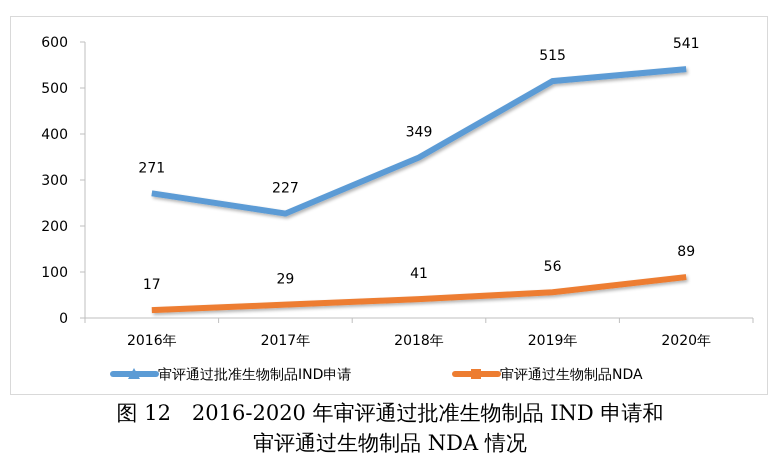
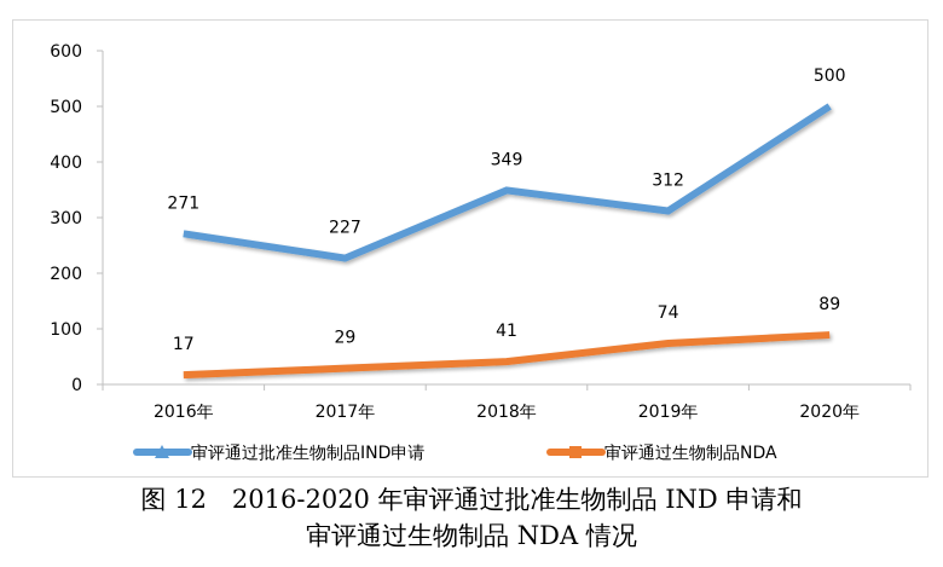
审评通过批准生物制品IND申请/2019年: 515 -> 312
审评通过生物制品NDA/2019年: 56 -> 74
审评通过批准生物制品IND申请/2020年: 541 -> 500
